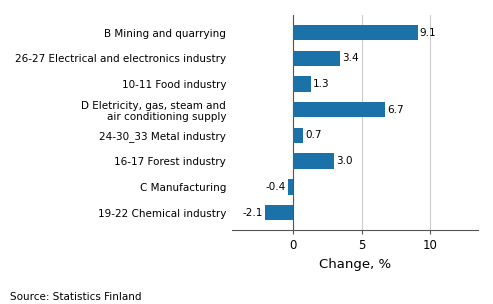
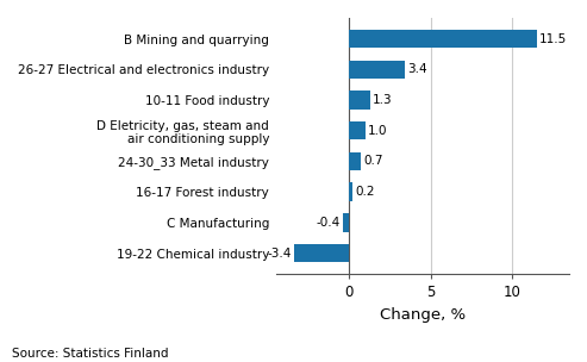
B Mining and quarrying: 9.1 -> 11.5
D Eletricity, gas, steam and air conditioning supply: 6.7 -> 1.0
16-17 Forest industry: 3.0 -> 0.2
19-22 Chemical industry: -2.1 -> -3.4
